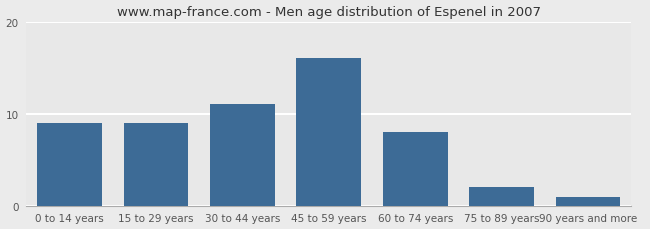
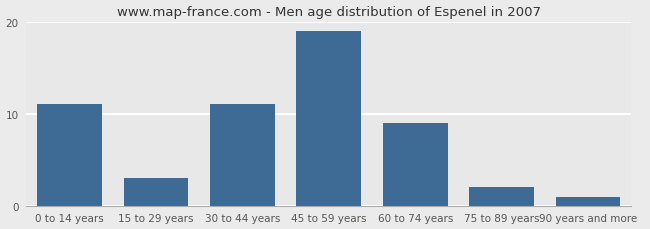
0 to 14 years: 9 -> 11
15 to 29 years: 9 -> 3
45 to 59 years: 16 -> 19
60 to 74 years: 8 -> 9
